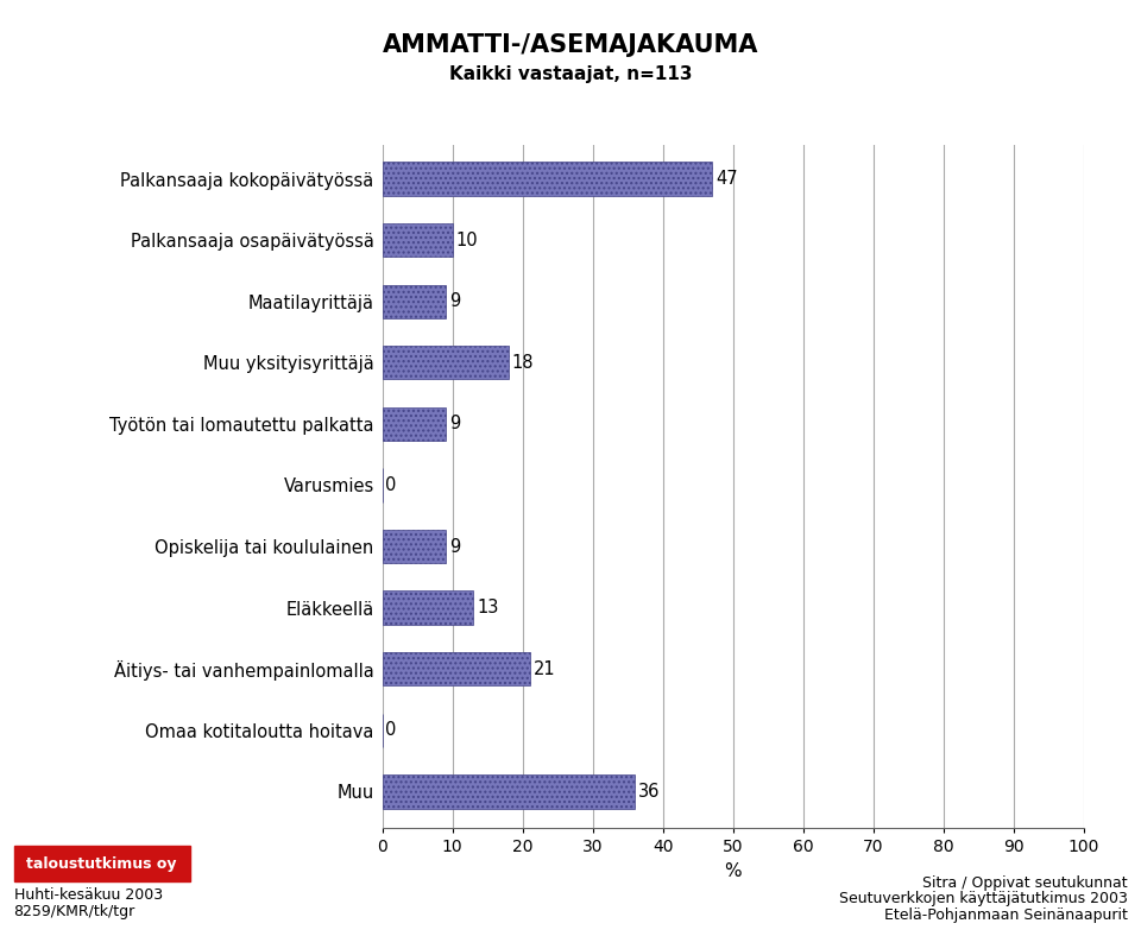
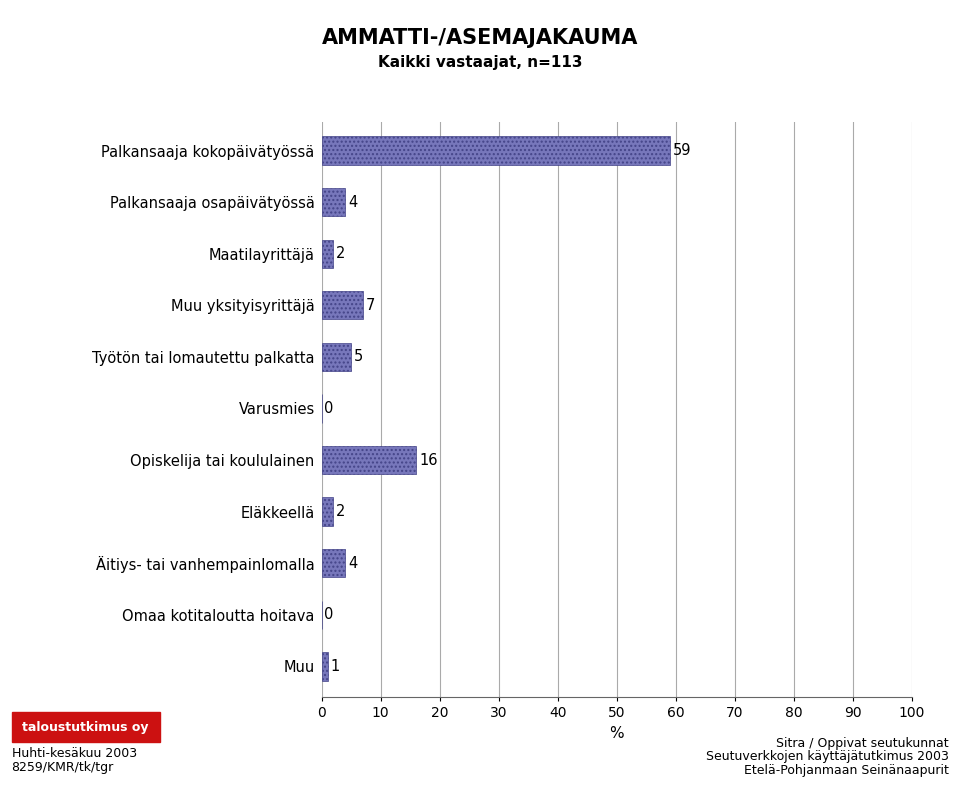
Palkansaaja kokopäivätyössä: 47 -> 59
Palkansaaja osapäivätyössä: 10 -> 4
Maatilayrittäjä: 9 -> 2
Muu yksityisyrittäjä: 18 -> 7
Työtön tai lomautettu palkatta: 9 -> 5
Opiskelija tai koululainen: 9 -> 16
Eläkkeellä: 13 -> 2
Äitiys- tai vanhempainlomalla: 21 -> 4
Muu: 36 -> 1
